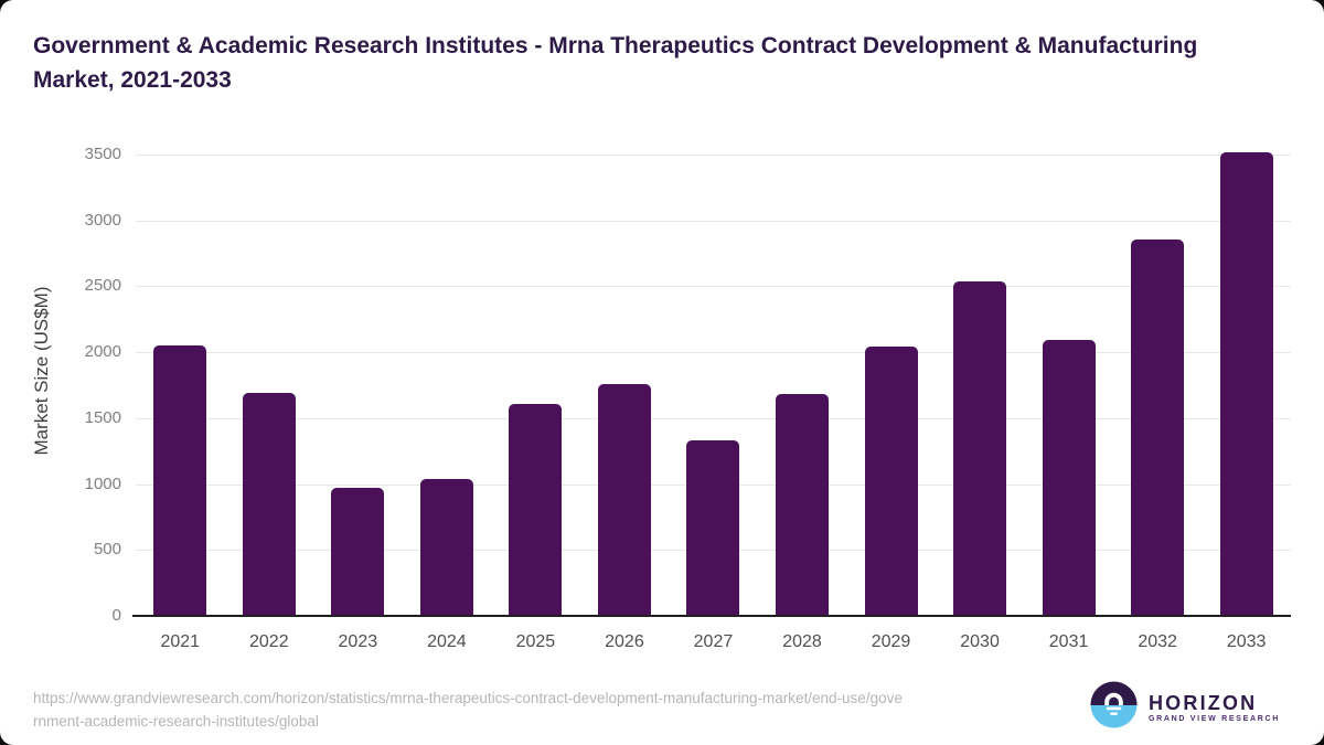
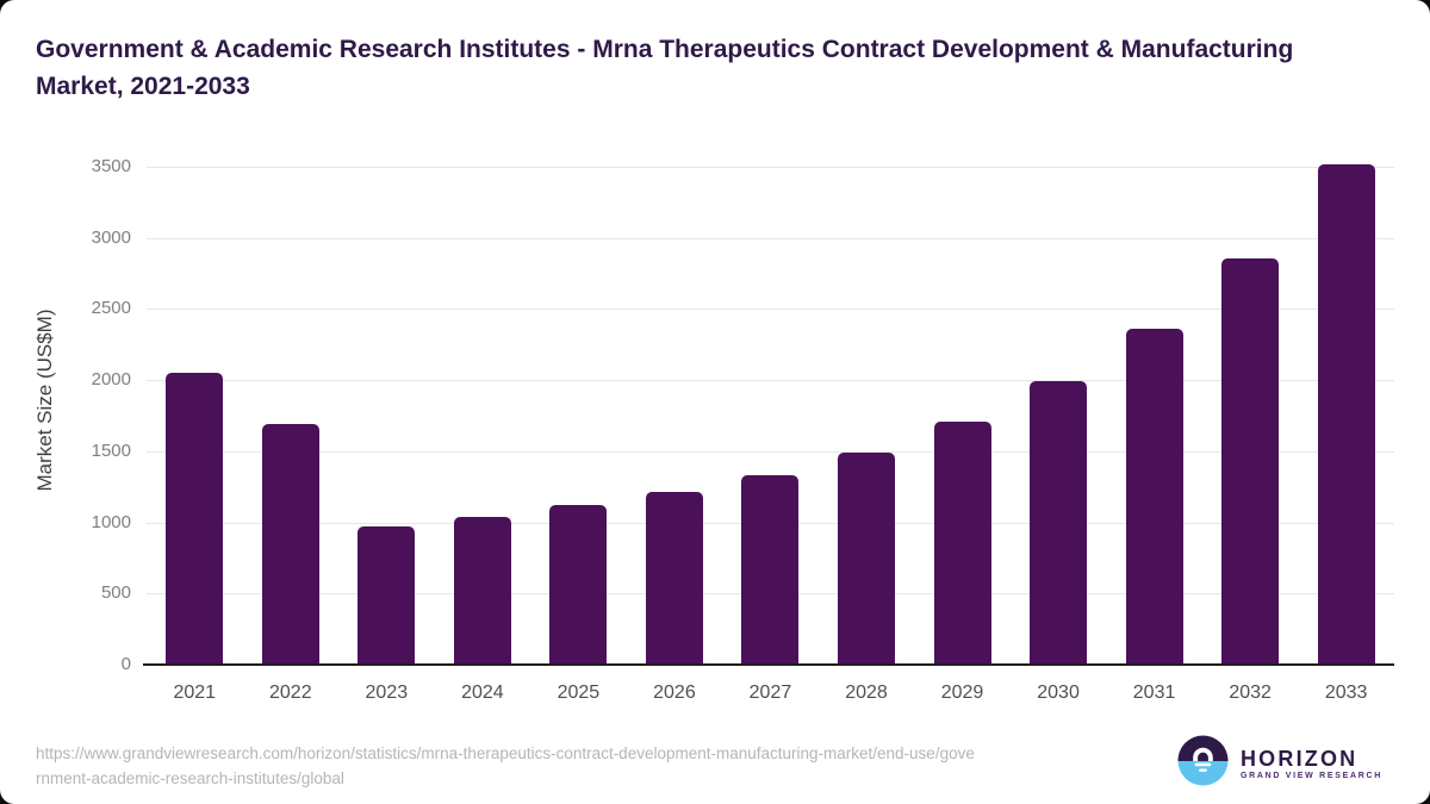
2025: 1610 -> 1120
2026: 1760 -> 1220
2028: 1680 -> 1490
2029: 2040 -> 1700
2030: 2540 -> 1990
2031: 2090 -> 2360
